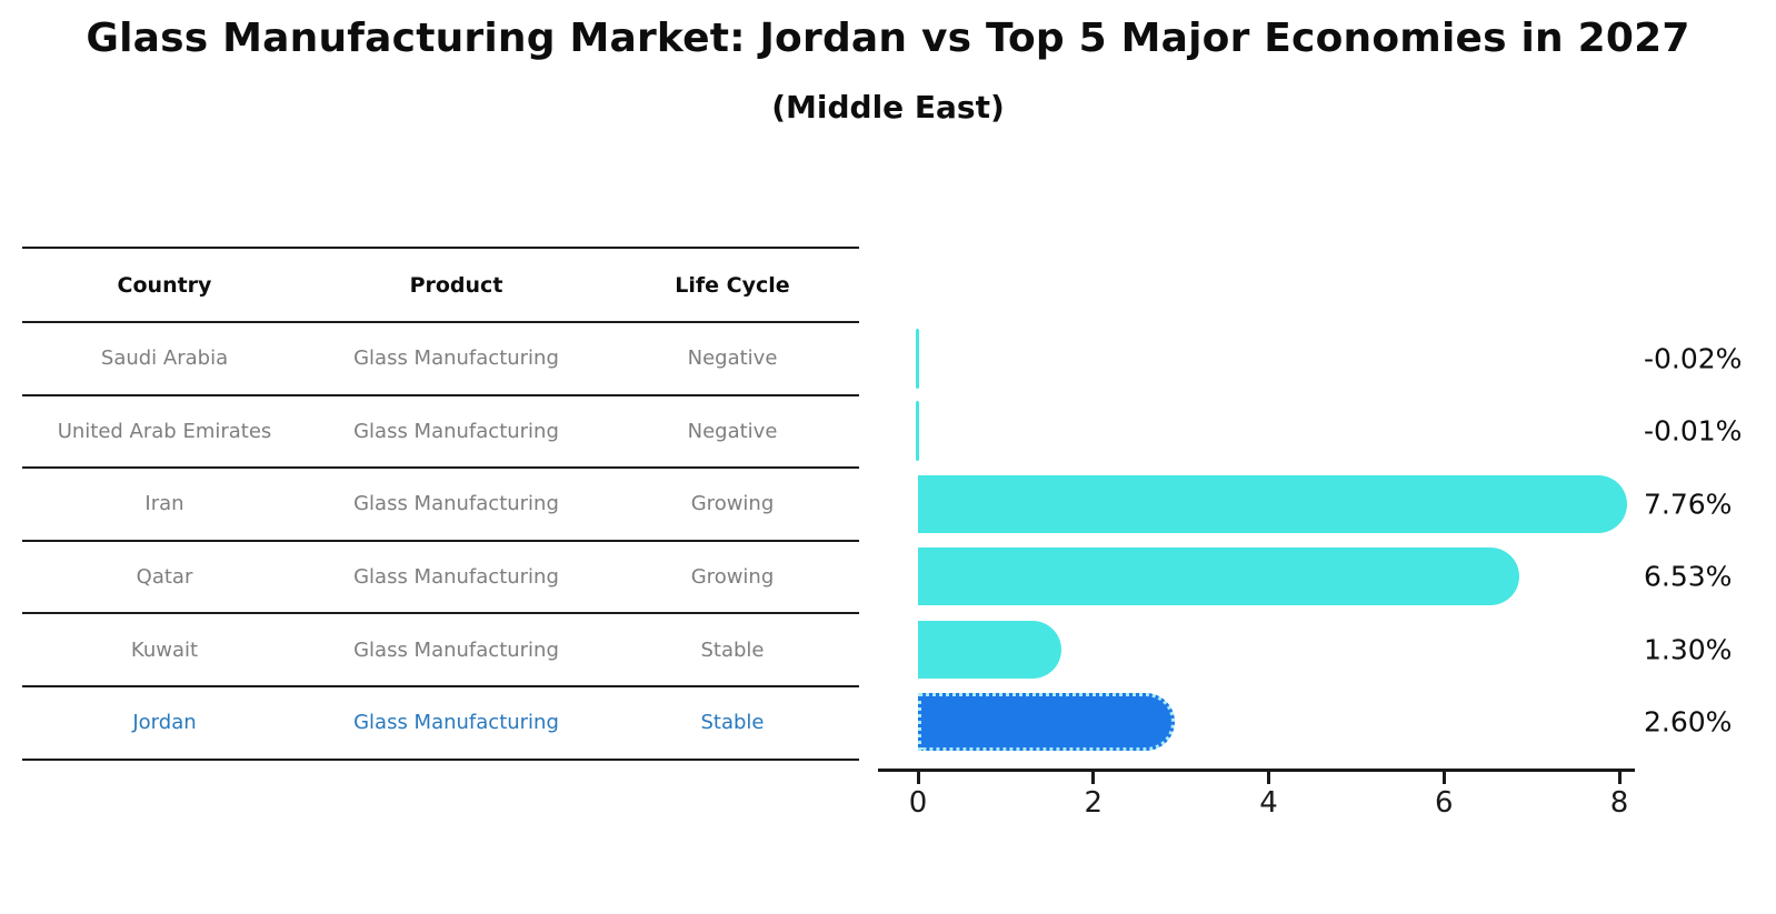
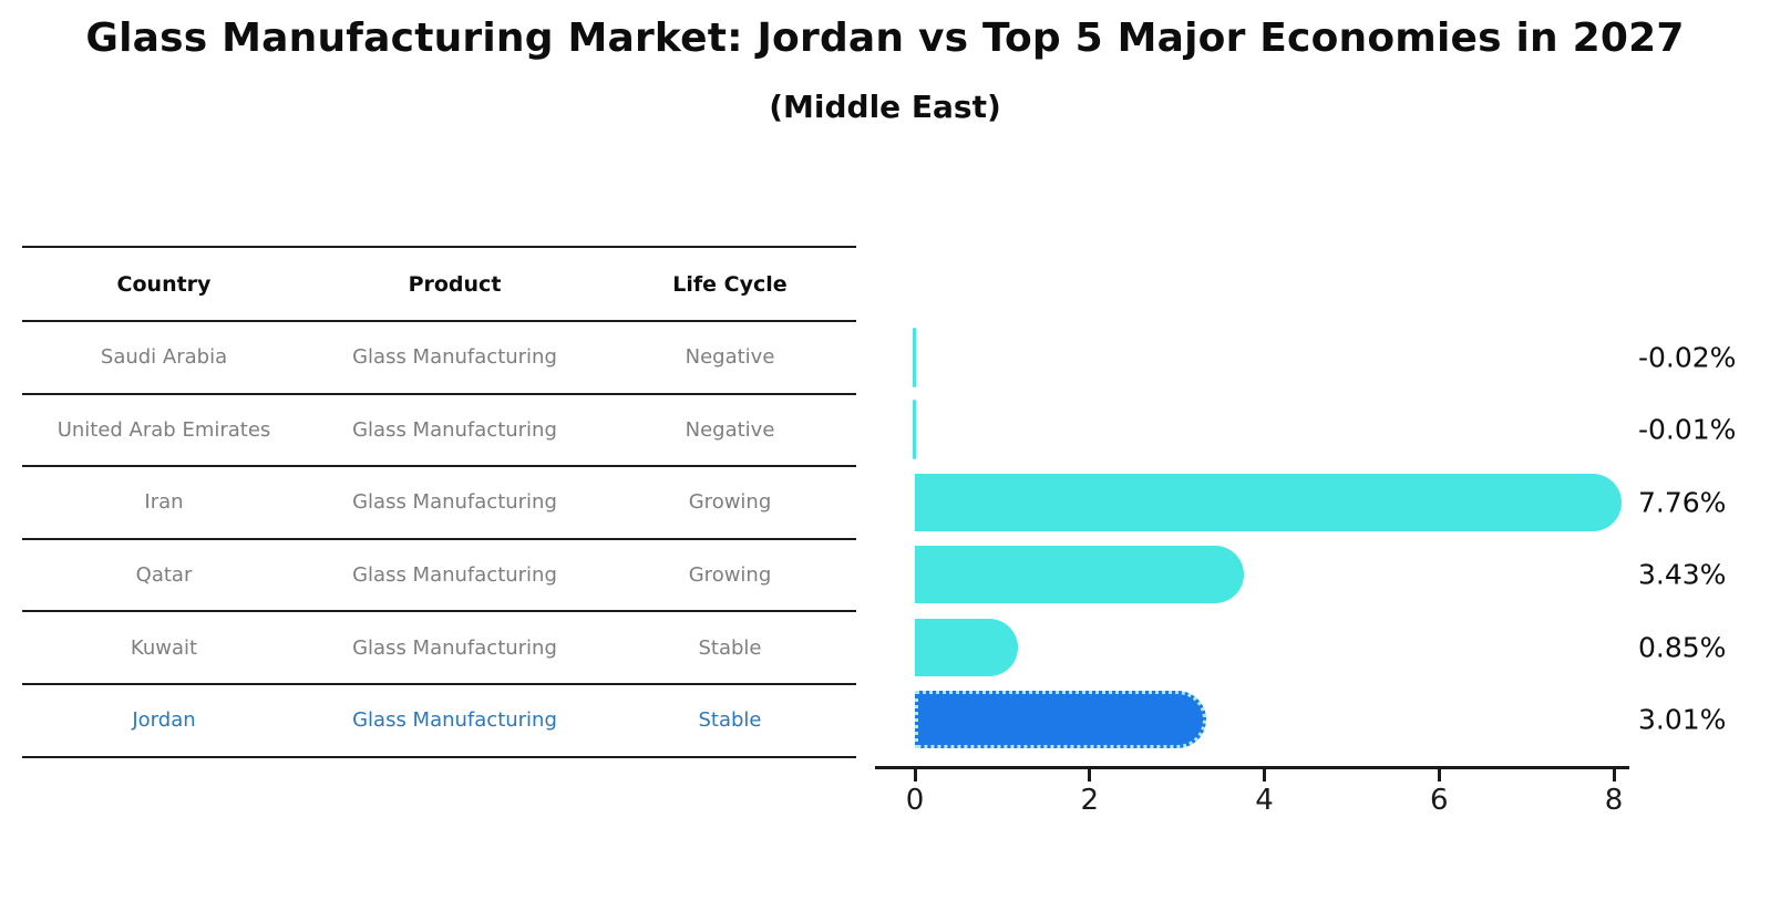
Qatar: 6.53% -> 3.43%
Kuwait: 1.30% -> 0.85%
Jordan: 2.60% -> 3.01%
